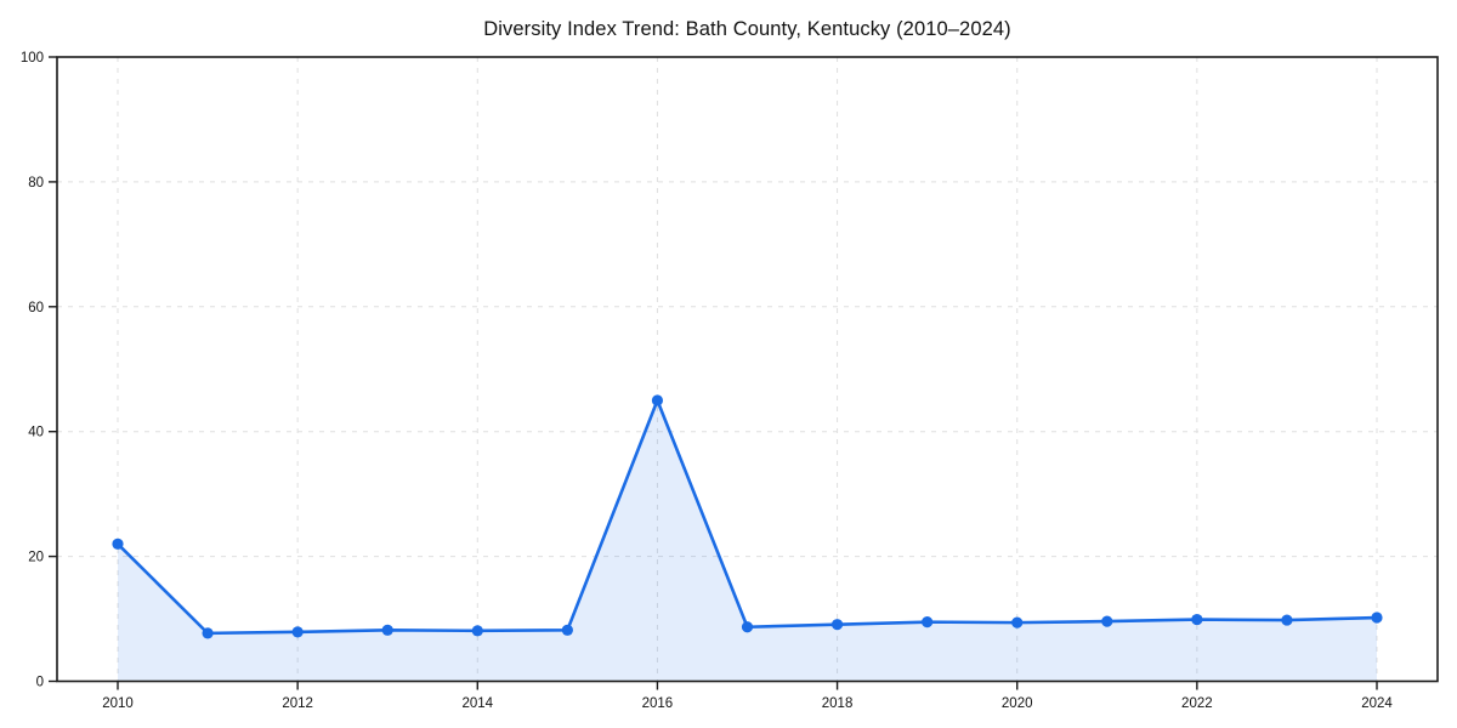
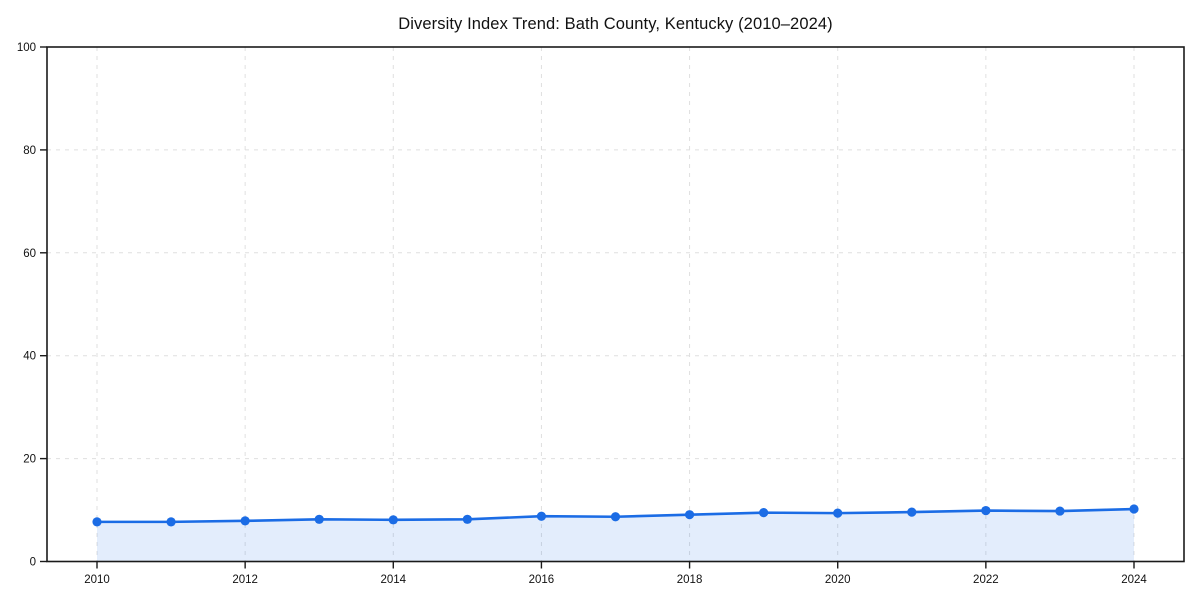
2010: 22 -> 8
2016: 45 -> 9
